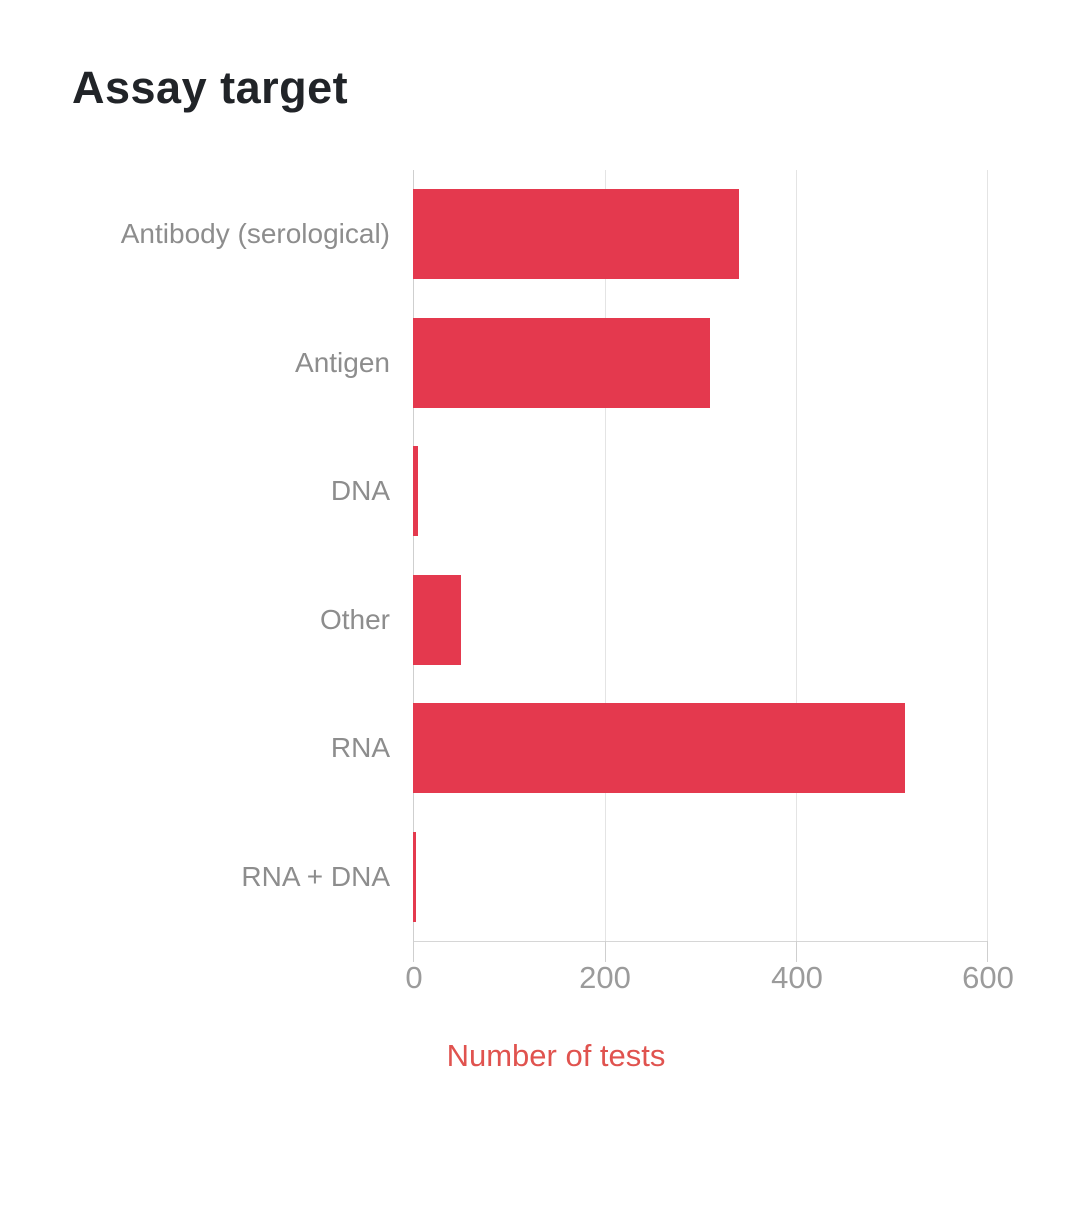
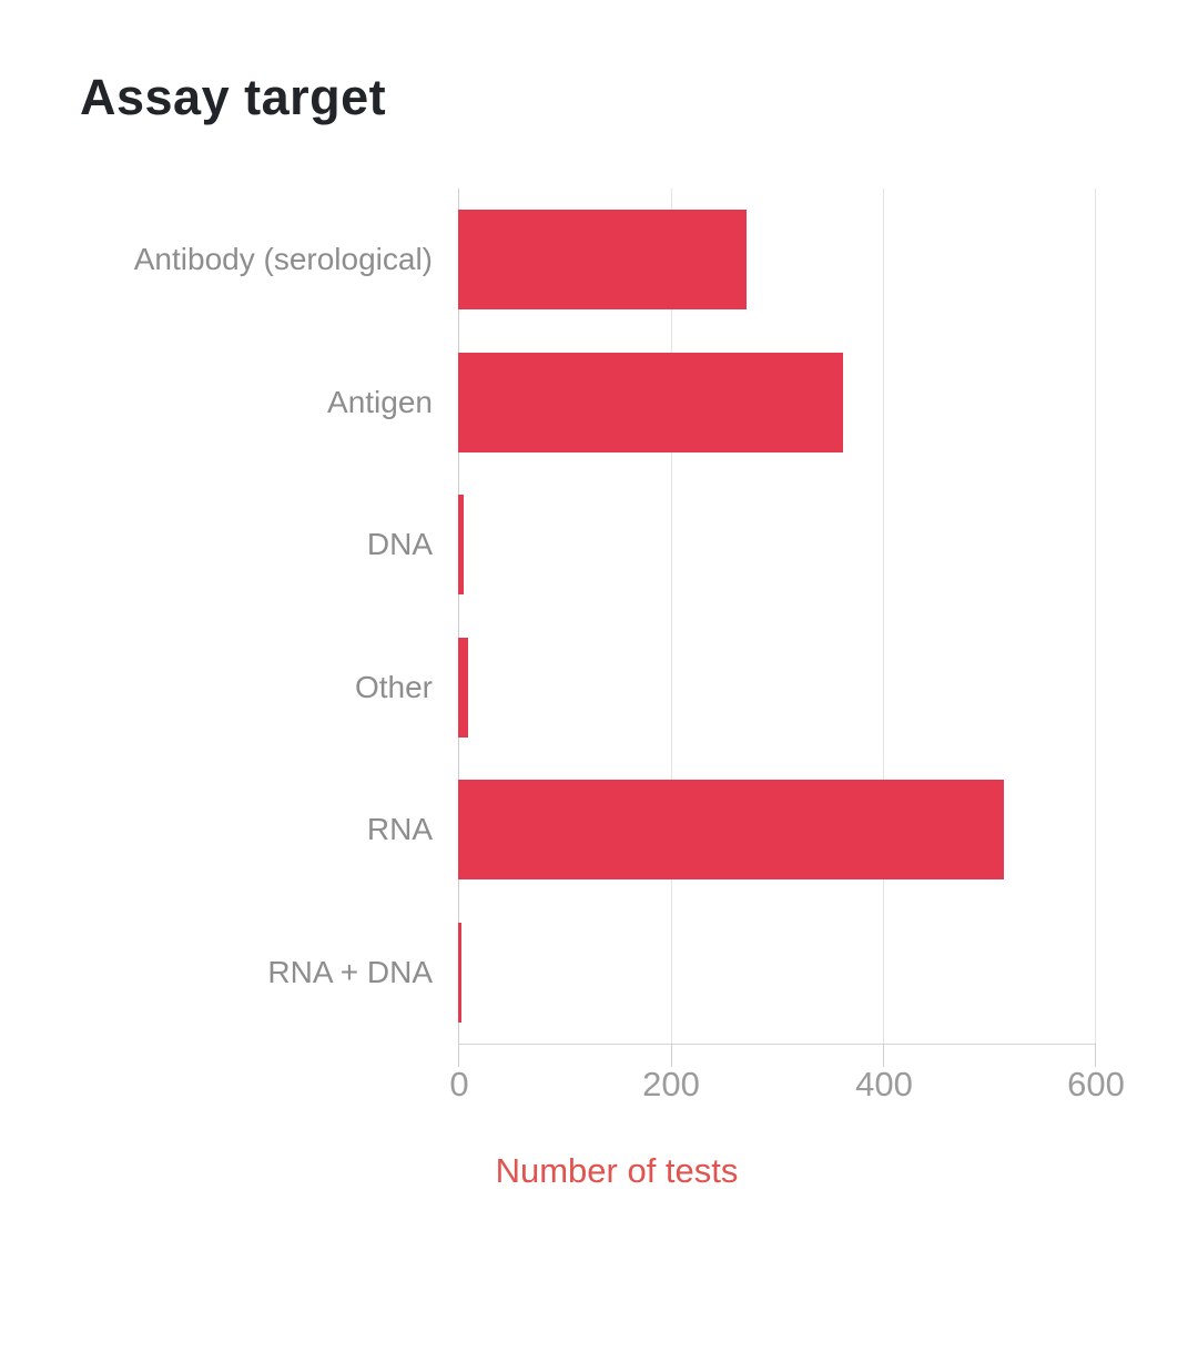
Antibody (serological): 340 -> 270
Antigen: 310 -> 360
Other: 50 -> 10
